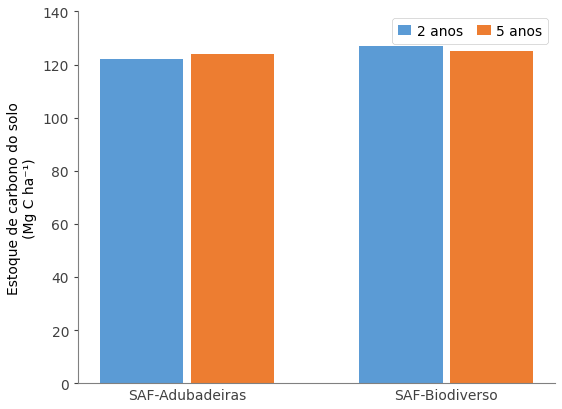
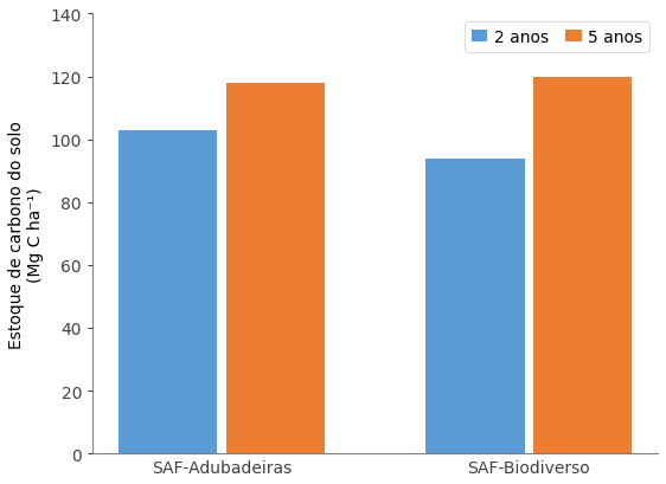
2 anos/SAF-Adubadeiras: 122 -> 103
5 anos/SAF-Adubadeiras: 124 -> 118
2 anos/SAF-Biodiverso: 127 -> 94
5 anos/SAF-Biodiverso: 125 -> 120
